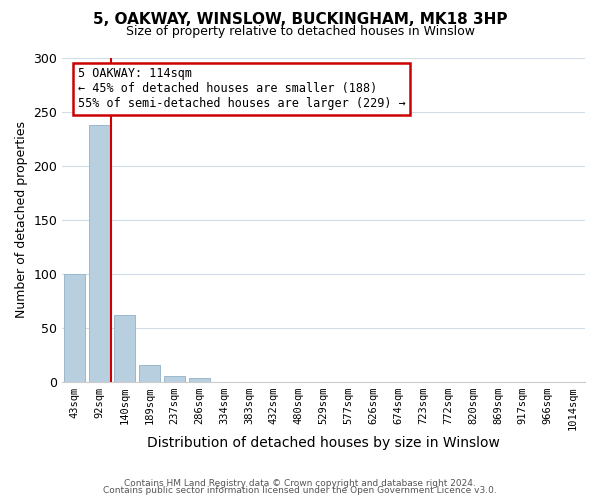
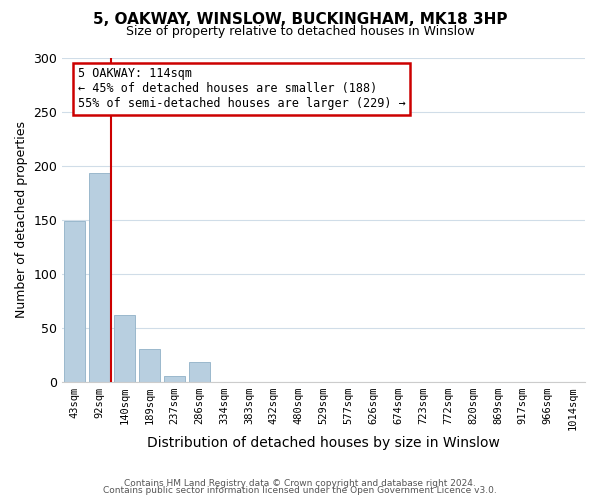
43sqm: 100 -> 149
92sqm: 238 -> 193
189sqm: 16 -> 30
286sqm: 4 -> 18
